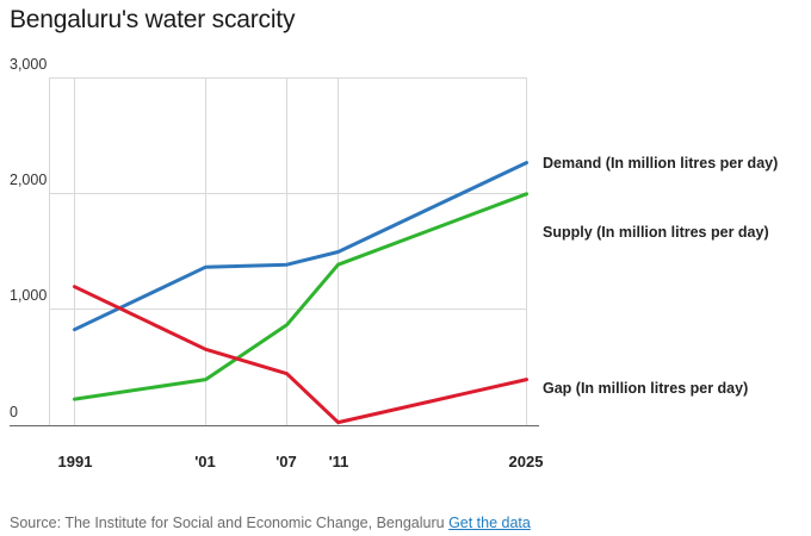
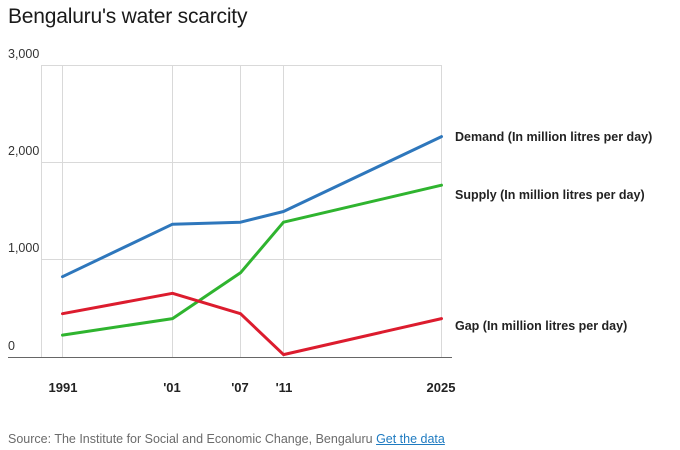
Gap (In million litres per day)/1991: 1200 -> 400
Supply (In million litres per day)/2025: 2000 -> 1800
